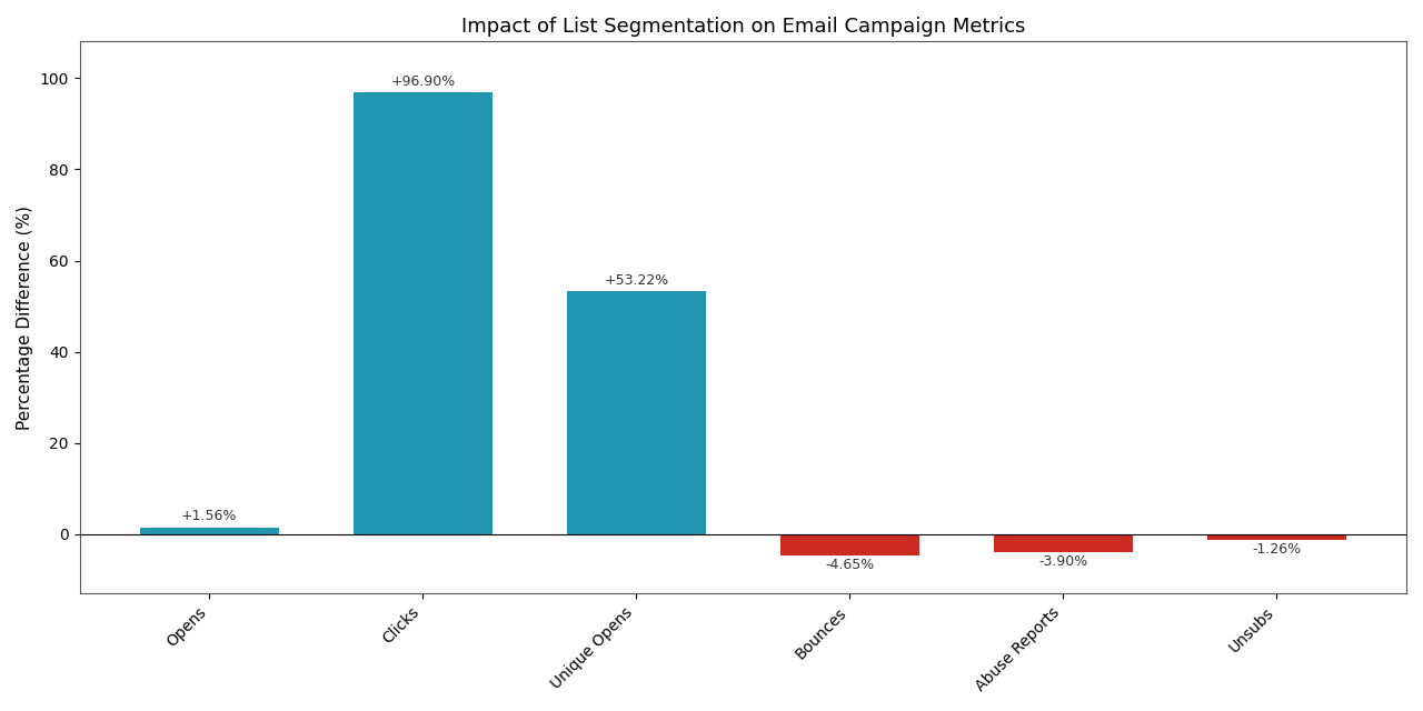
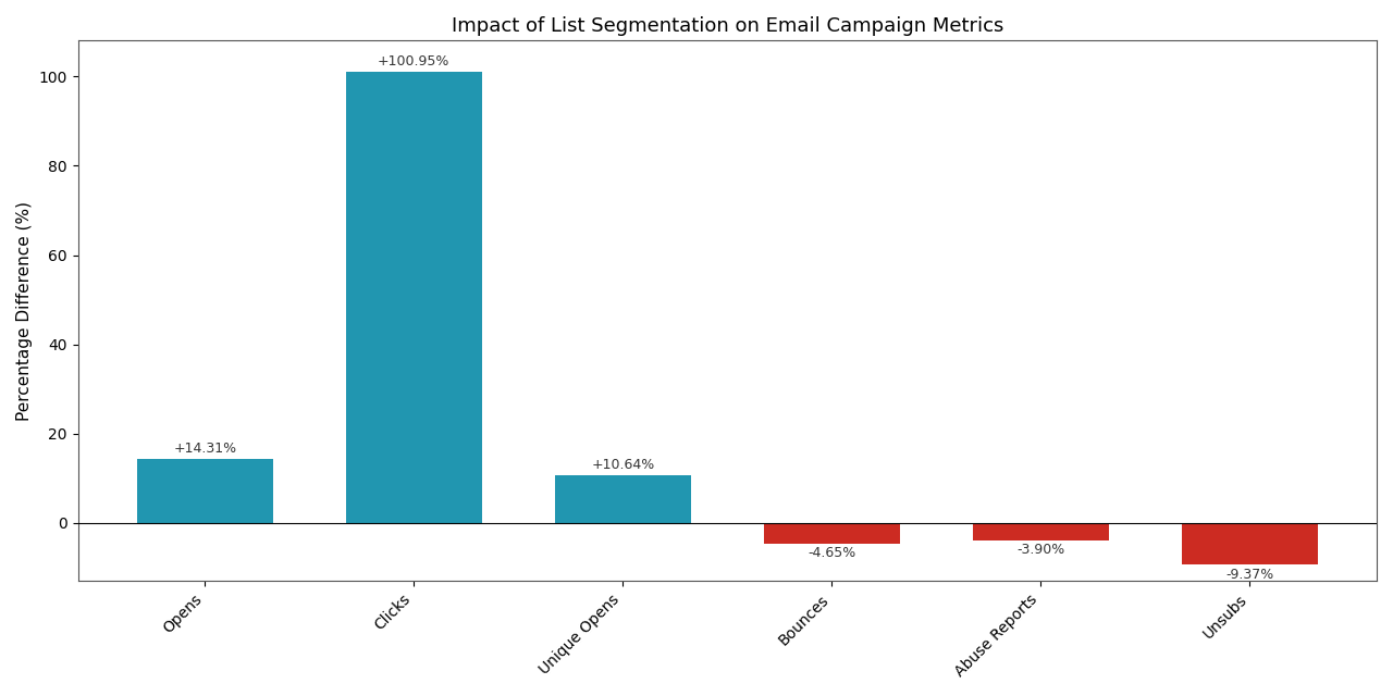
Opens: +1.56% -> +14.31%
Clicks: +96.90% -> +100.95%
Unique Opens: +53.22% -> +10.64%
Unsubs: -1.26% -> -9.37%
